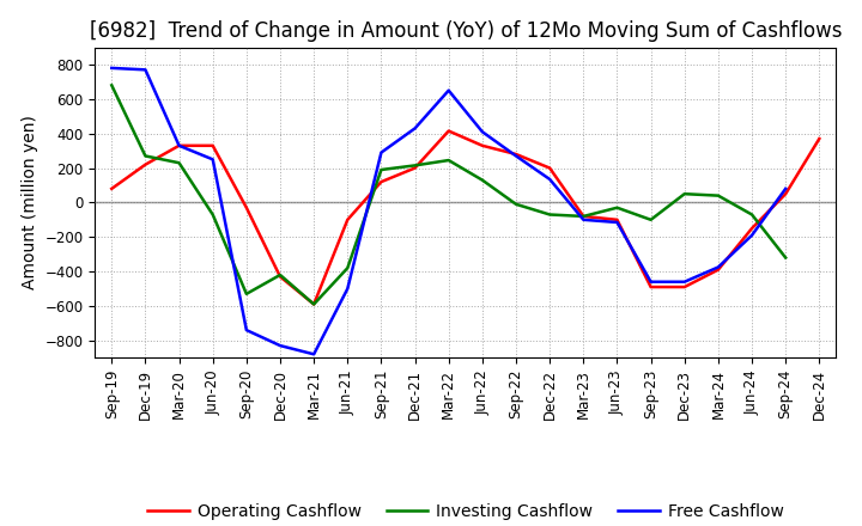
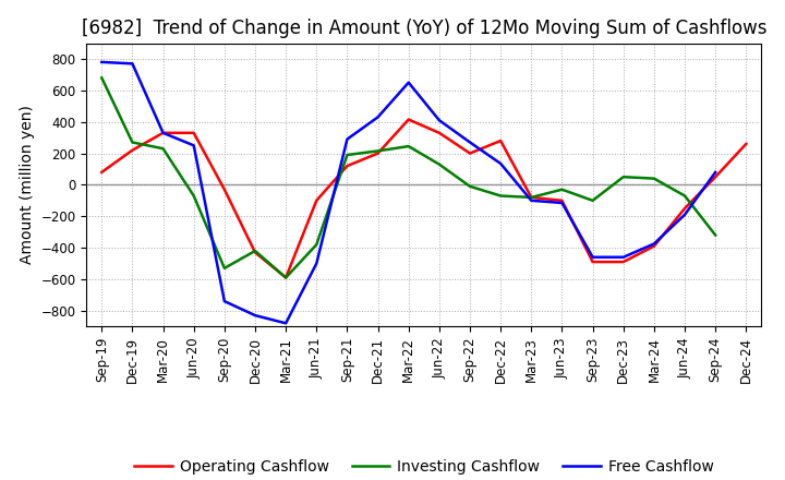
Operating Cashflow/Sep-22: 280 -> 200
Operating Cashflow/Dec-22: 200 -> 280
Operating Cashflow/Dec-24: 370 -> 260
